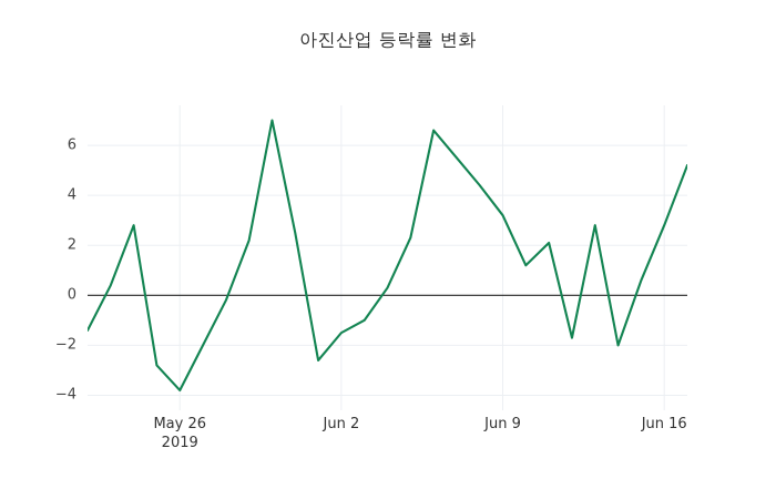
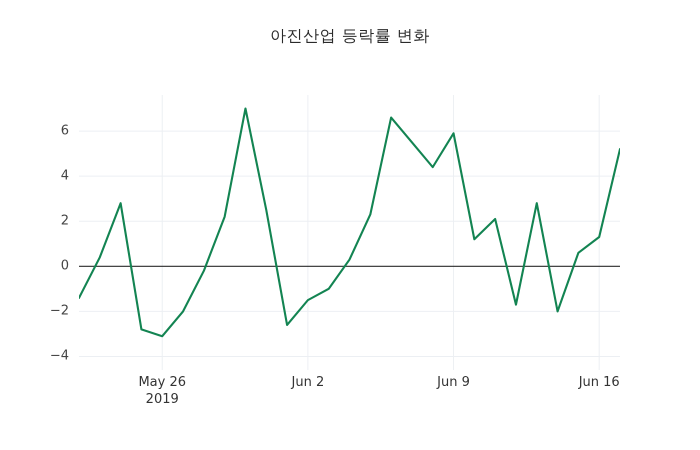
May 26: -3.8 -> -3.1
Jun 9: 3.2 -> 5.9
Jun 16: 2.8 -> 1.3
